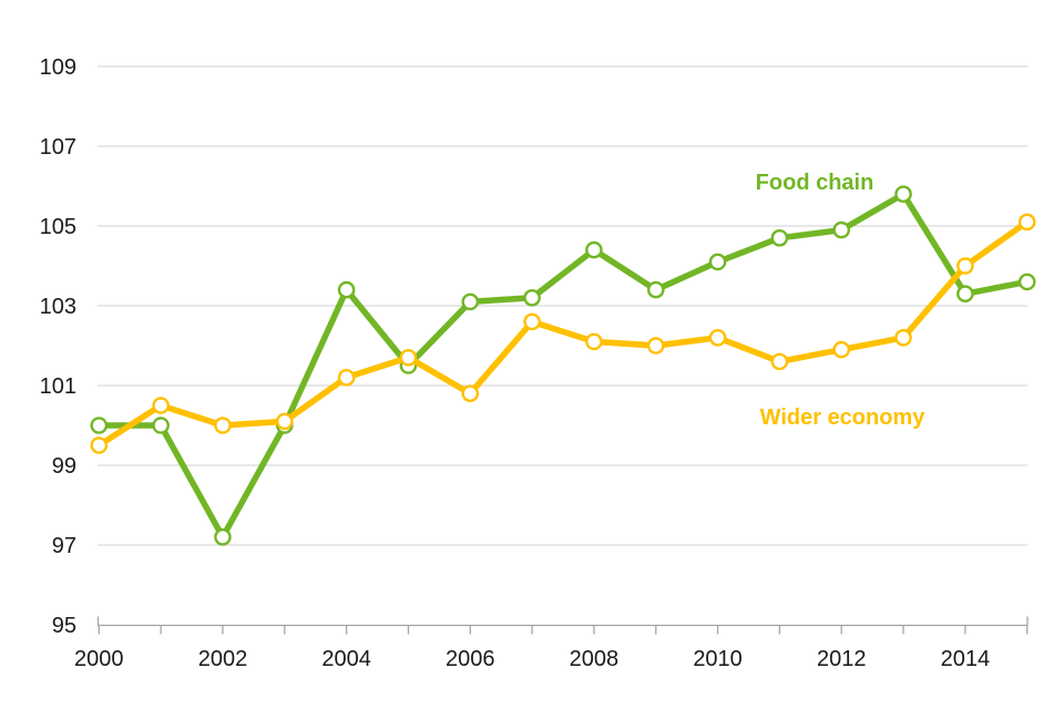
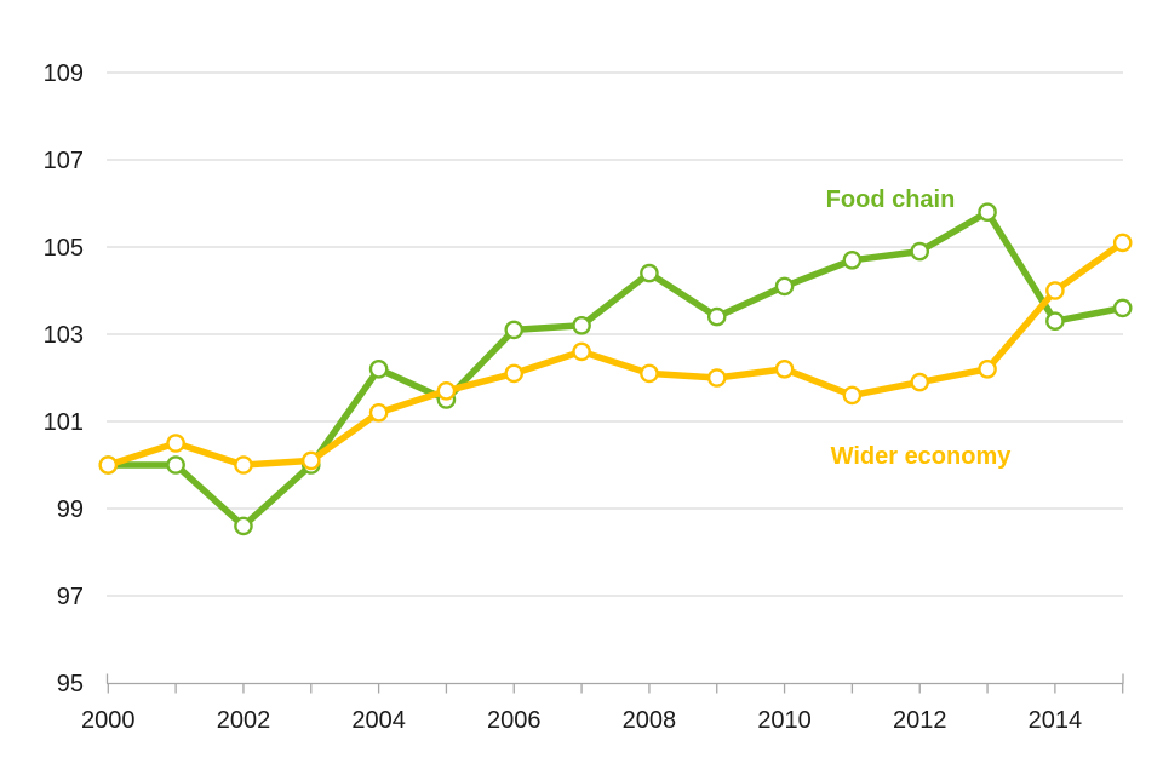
Wider economy/2000: 99.5 -> 100.0
Food chain/2002: 97.2 -> 98.6
Food chain/2004: 103.4 -> 102.2
Wider economy/2006: 100.8 -> 102.1
